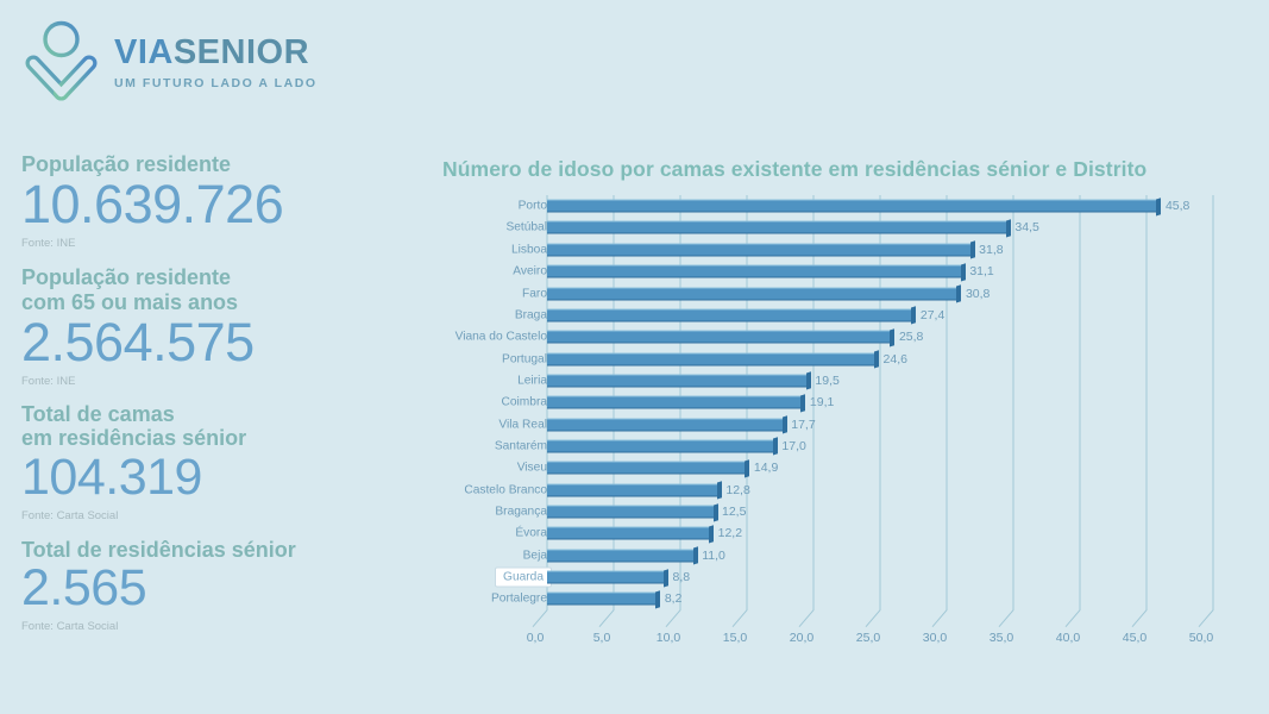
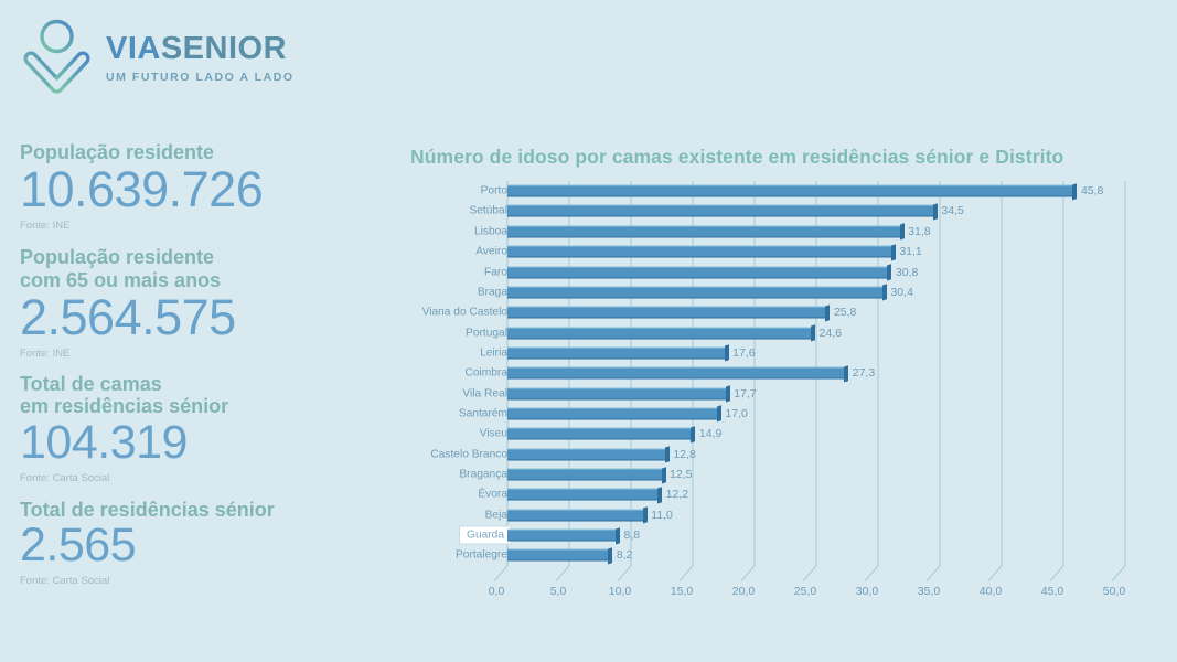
Braga: 27,4 -> 30,4
Leiria: 19,5 -> 17,6
Coimbra: 19,1 -> 27,3
